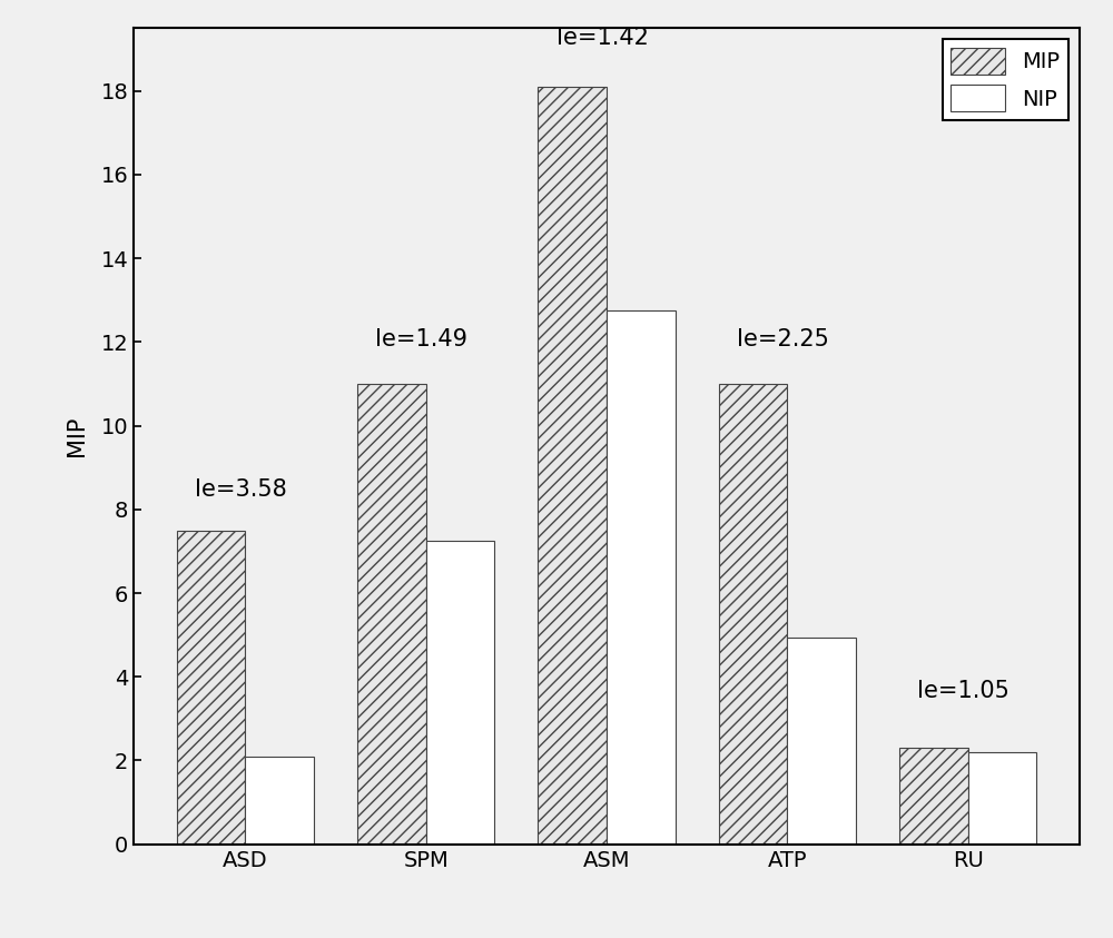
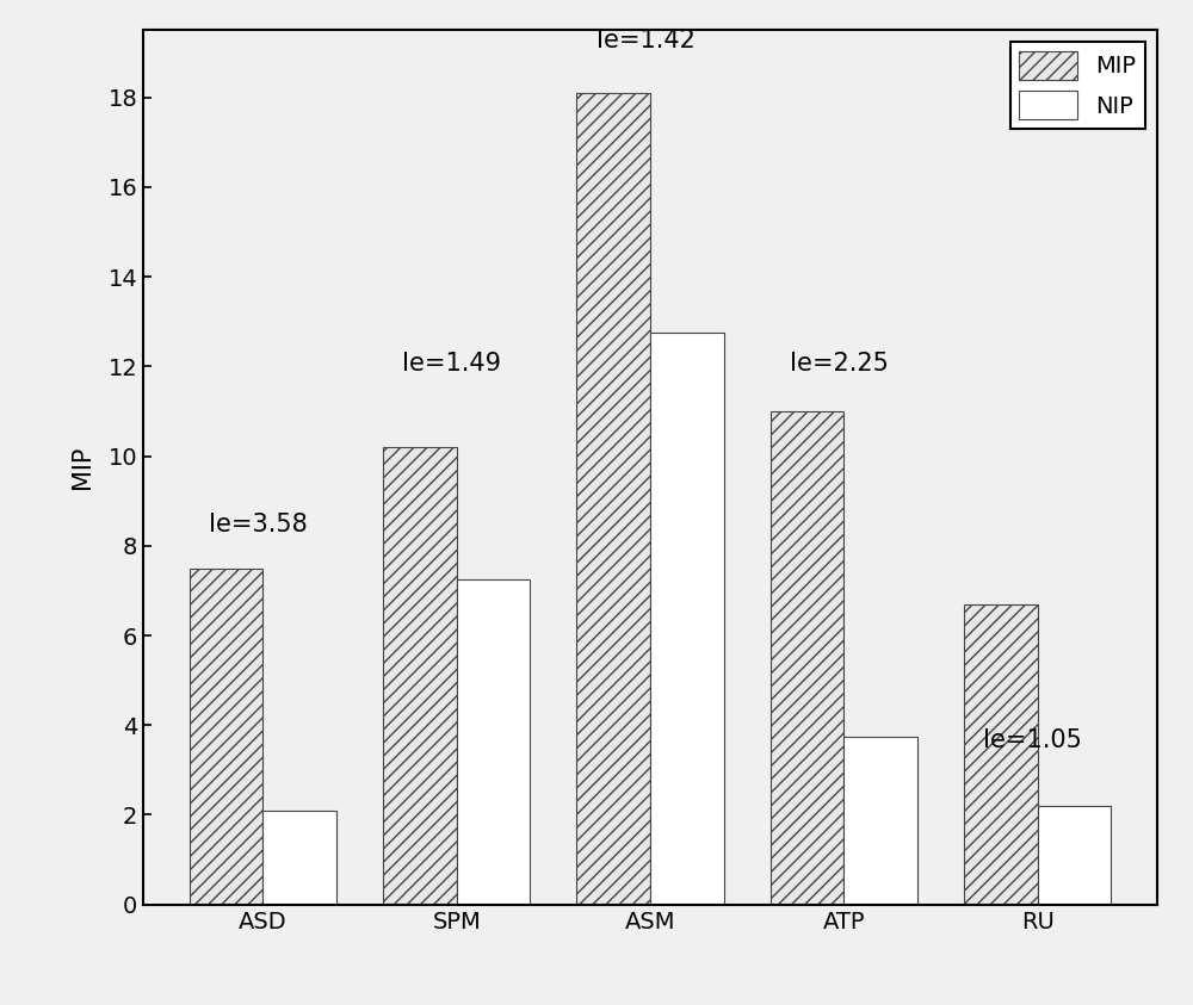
MIP/SPM: 11.0 -> 10.2
NIP/ATP: 4.95 -> 3.75
MIP/RU: 2.3 -> 6.7
